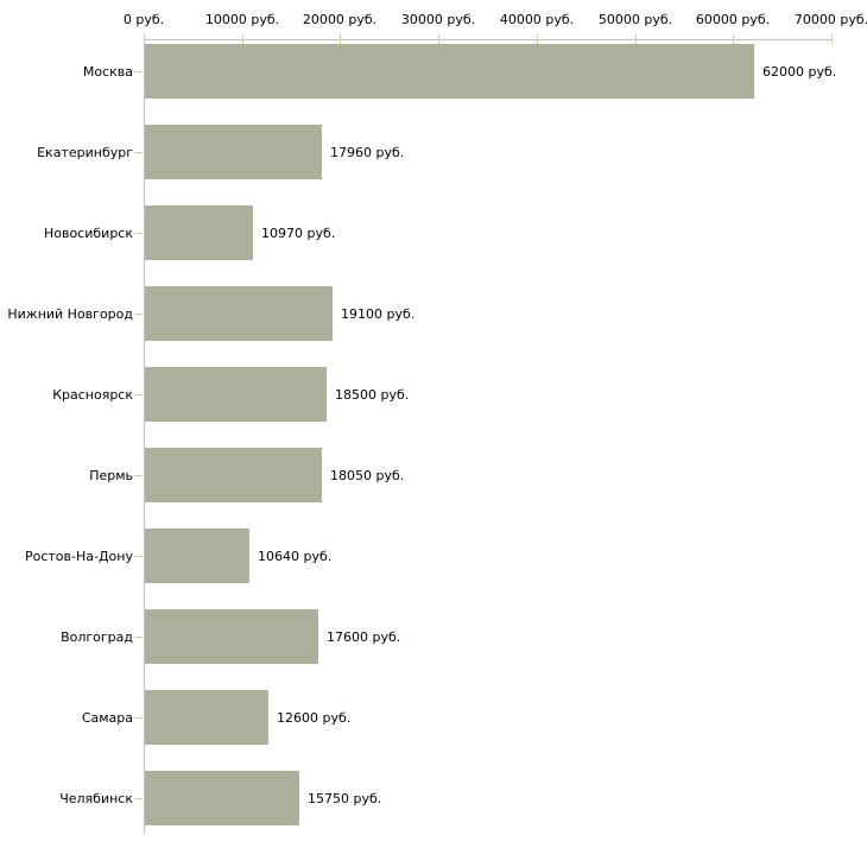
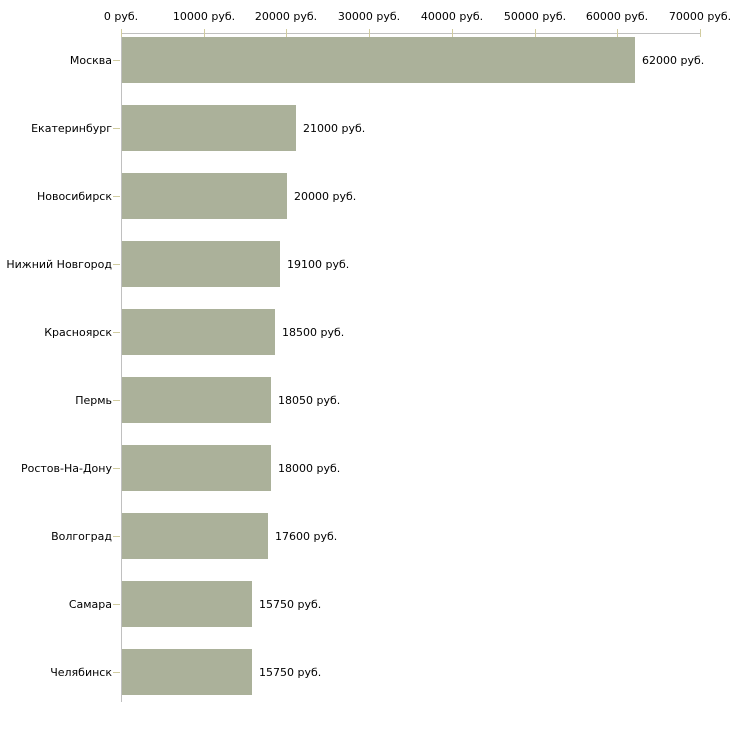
Екатеринбург: 17960 -> 21000
Новосибирск: 10970 -> 20000
Ростов-На-Дону: 10640 -> 18000
Самара: 12600 -> 15750
